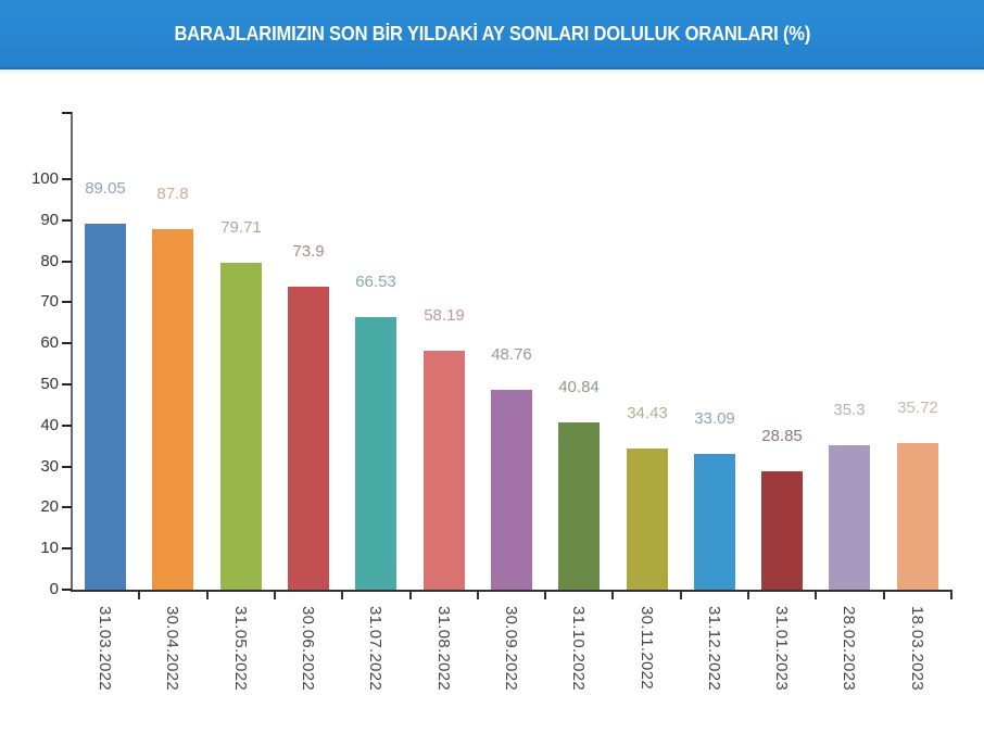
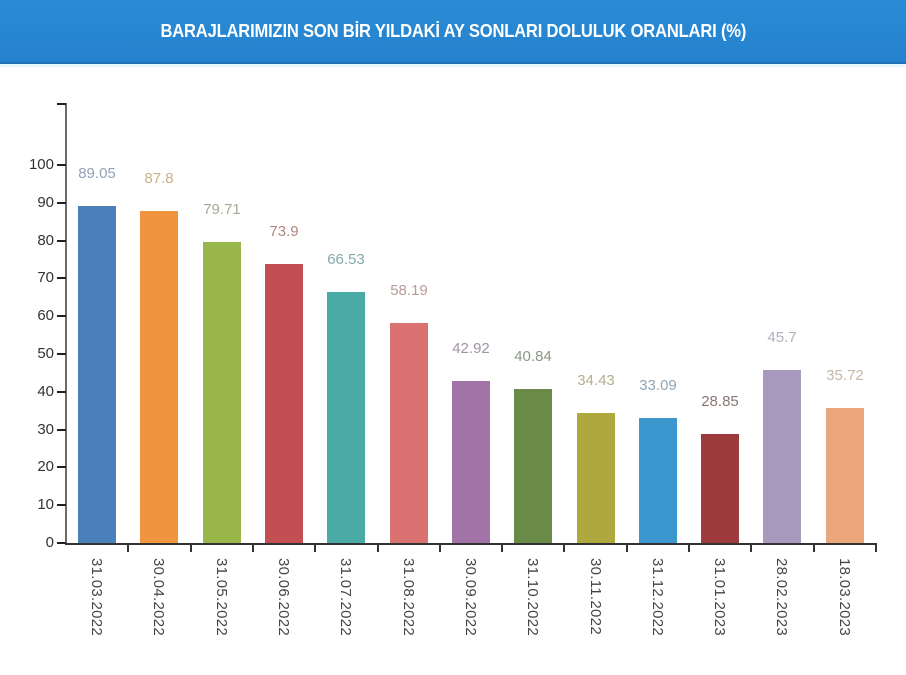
30.09.2022: 48.76 -> 42.92
28.02.2023: 35.3 -> 45.7
